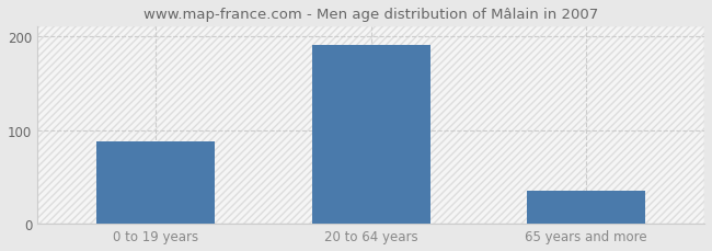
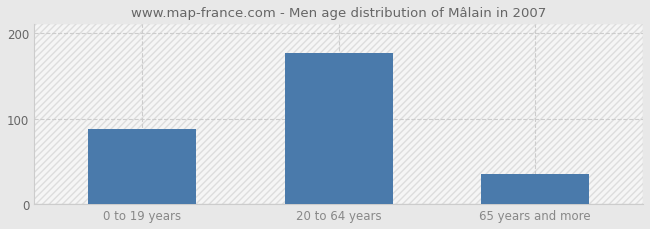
20 to 64 years: 190 -> 176
